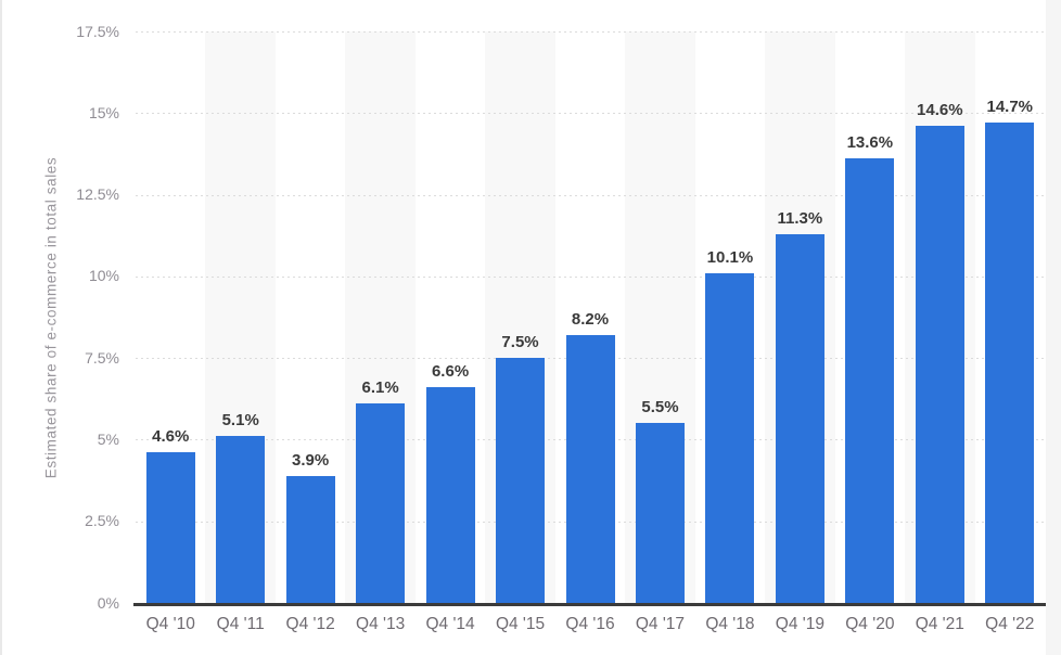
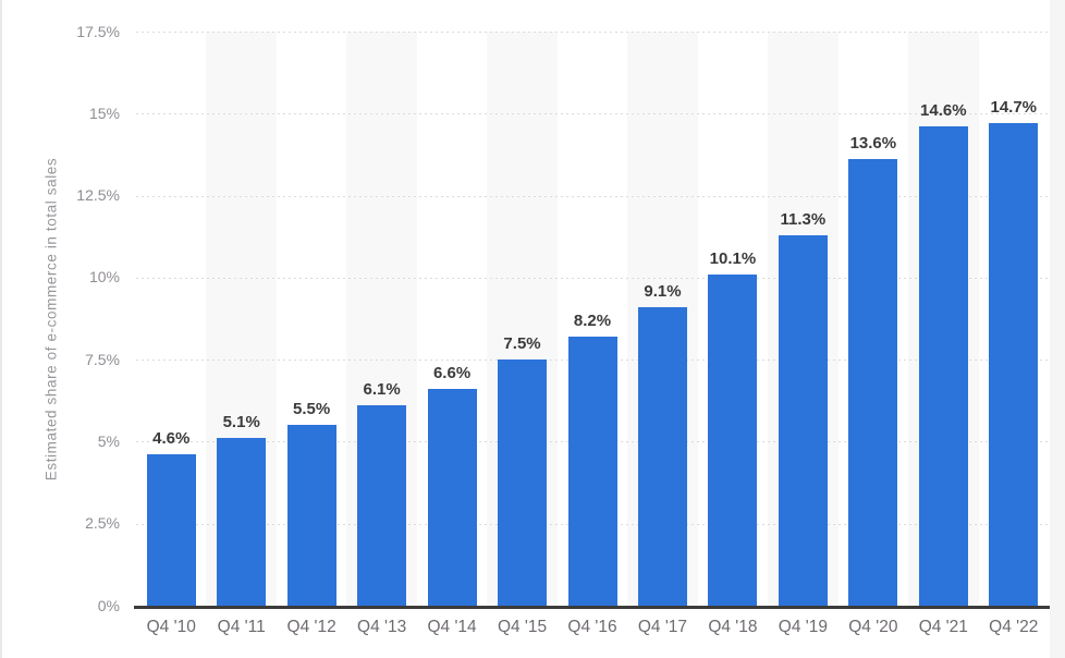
Q4 '12: 3.9% -> 5.5%
Q4 '17: 5.5% -> 9.1%
